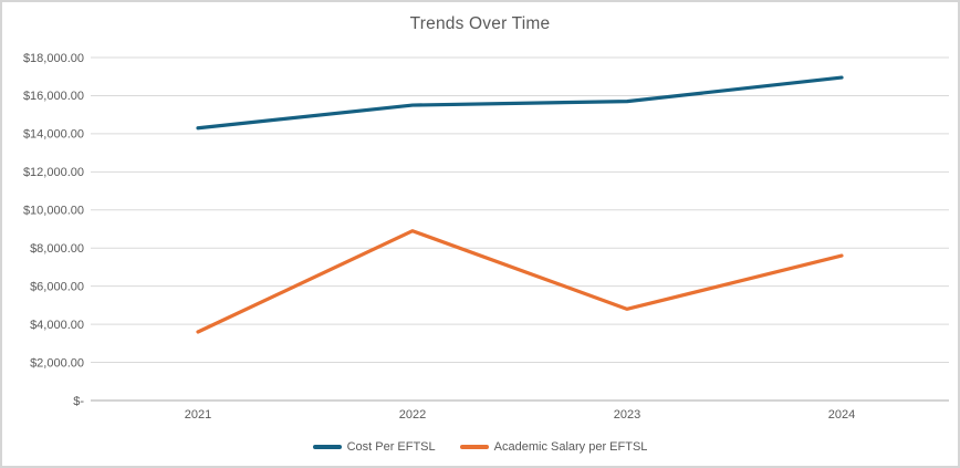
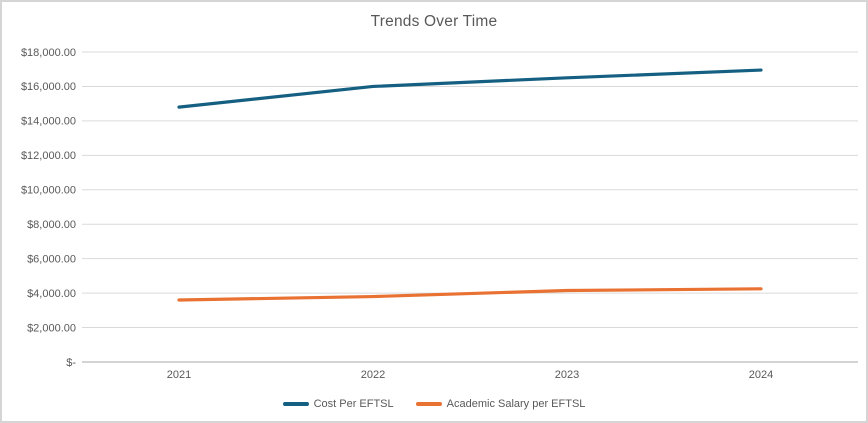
Cost Per EFTSL/2021: $14300 -> $14800
Cost Per EFTSL/2022: $15500 -> $16000
Academic Salary per EFTSL/2022: $8900 -> $3800
Cost Per EFTSL/2023: $15700 -> $16500
Academic Salary per EFTSL/2023: $4800 -> $4200
Academic Salary per EFTSL/2024: $7600 -> $4200
